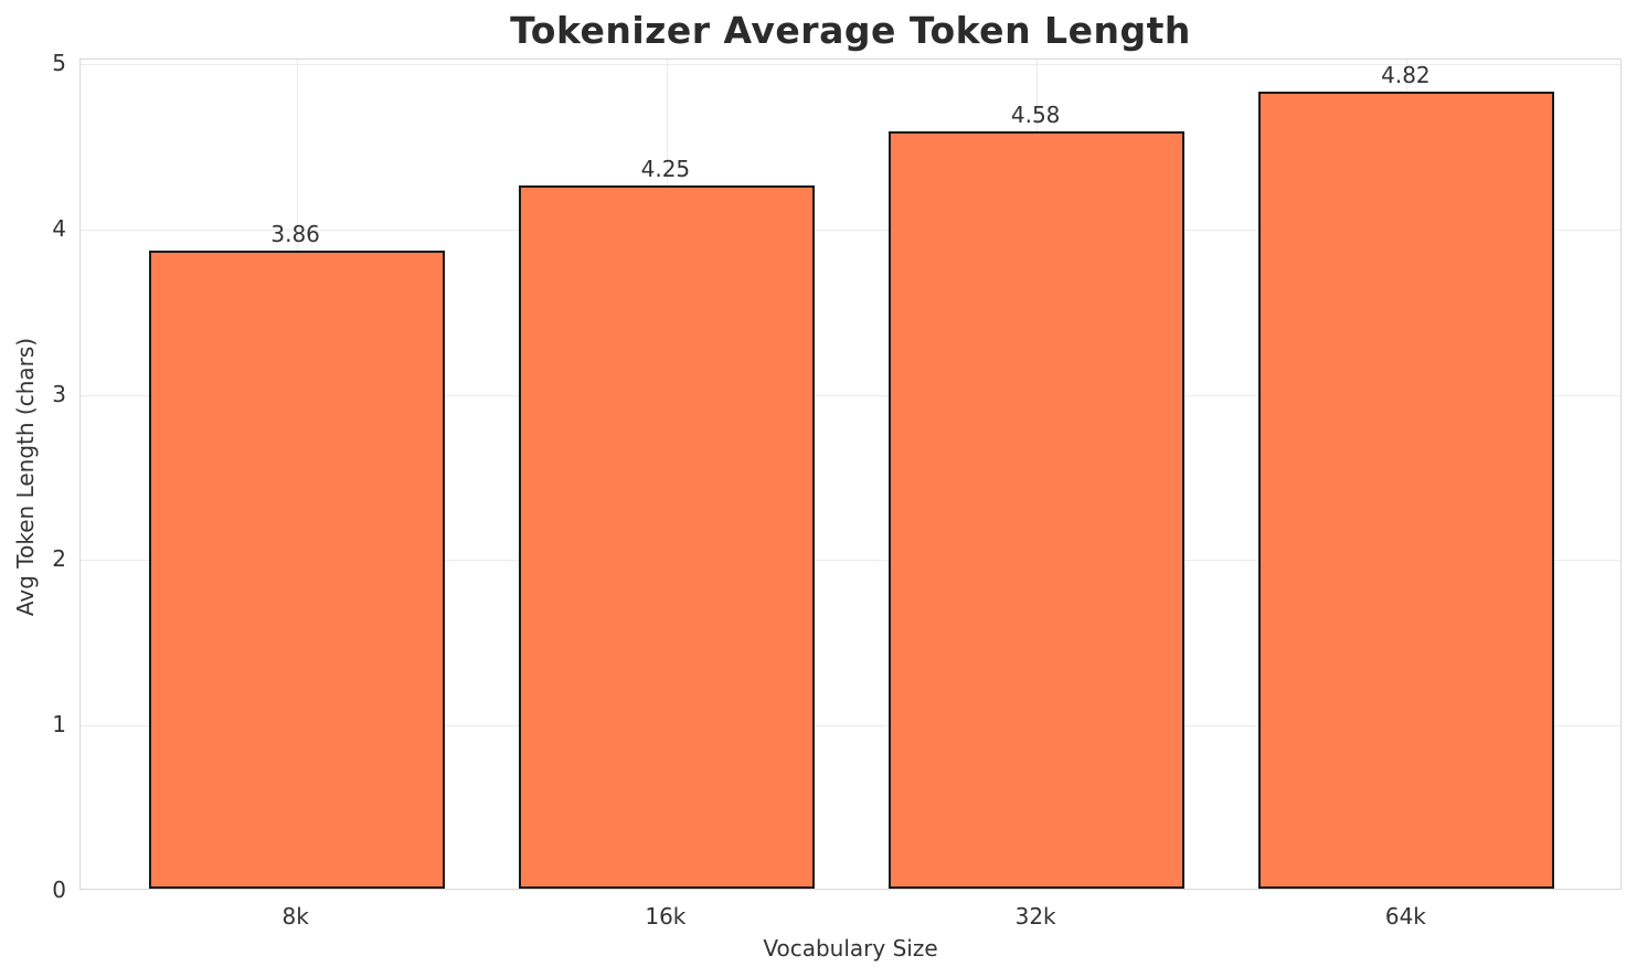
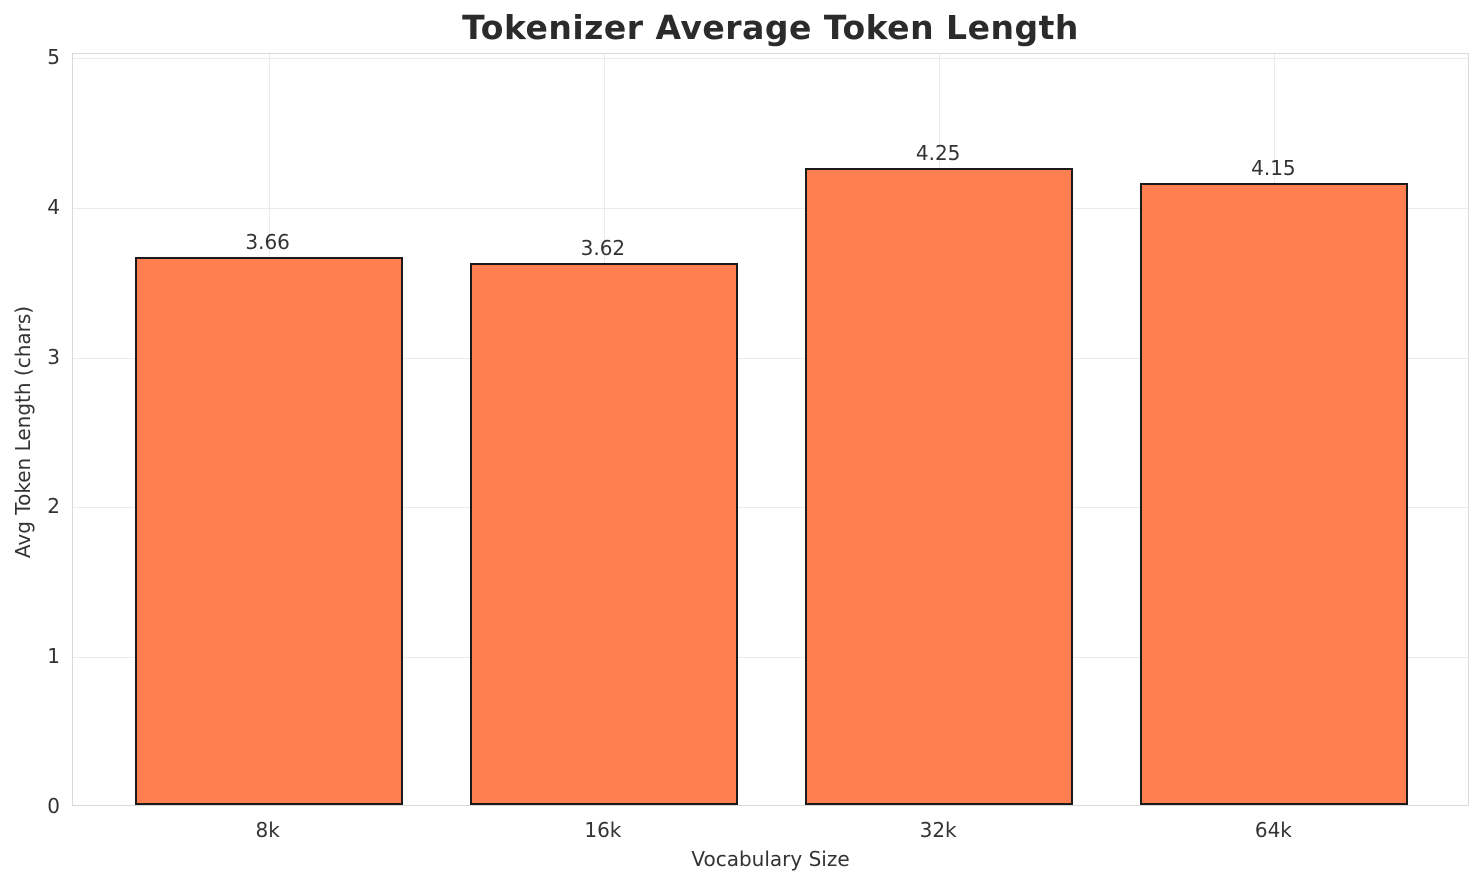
8k: 3.86 -> 3.66
16k: 4.25 -> 3.62
32k: 4.58 -> 4.25
64k: 4.82 -> 4.15
